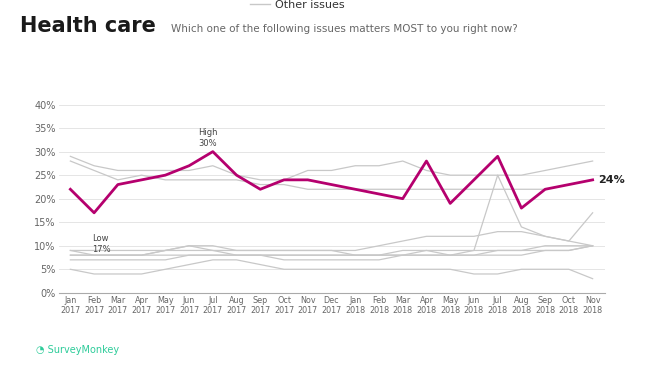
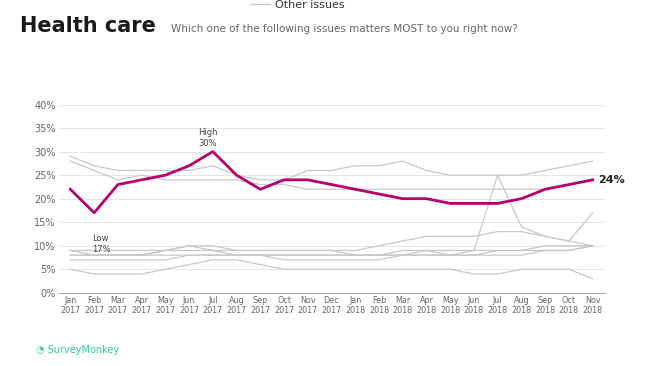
Health care/Apr 2018: 28% -> 20%
Health care/Jun 2018: 24% -> 19%
Health care/Jul 2018: 29% -> 19%
Health care/Aug 2018: 18% -> 20%
